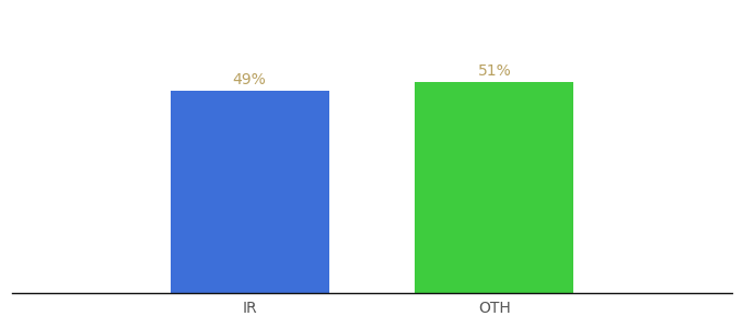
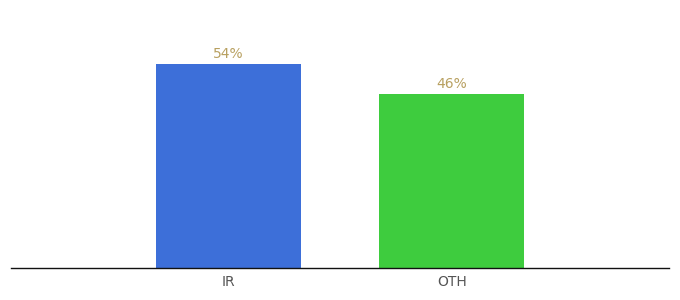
IR: 49% -> 54%
OTH: 51% -> 46%
